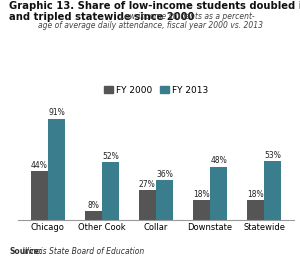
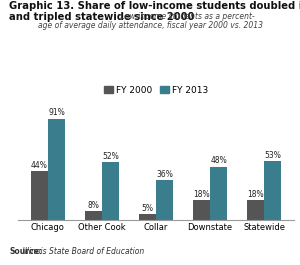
FY 2000/Collar: 27% -> 5%
